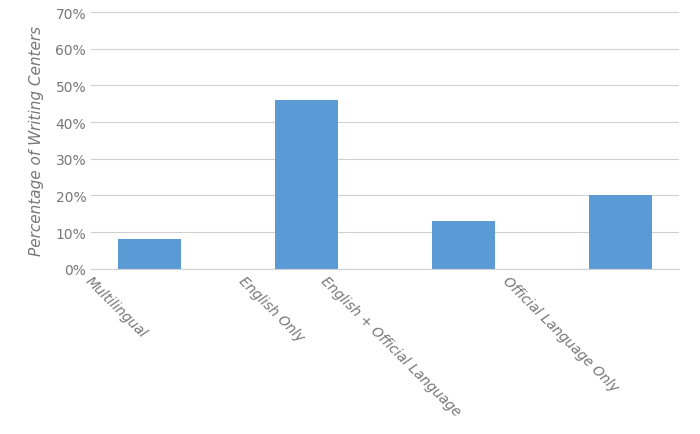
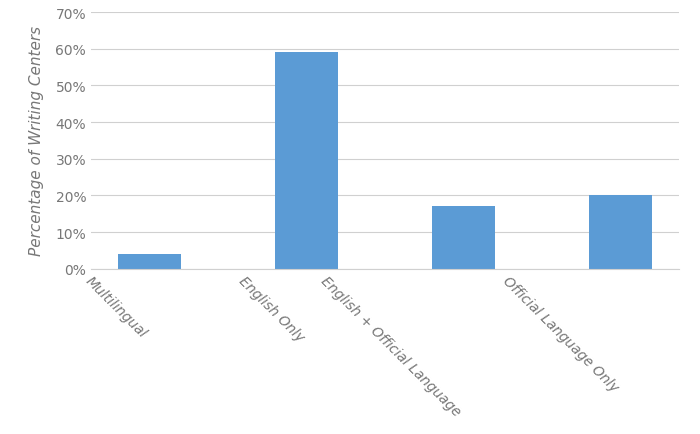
Multilingual: 8% -> 4%
English Only: 46% -> 59%
English + Official Language: 13% -> 17%
